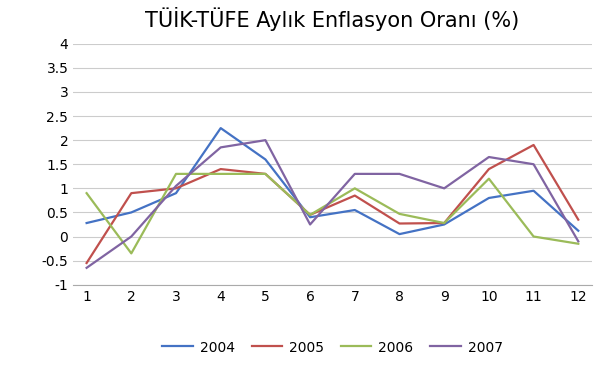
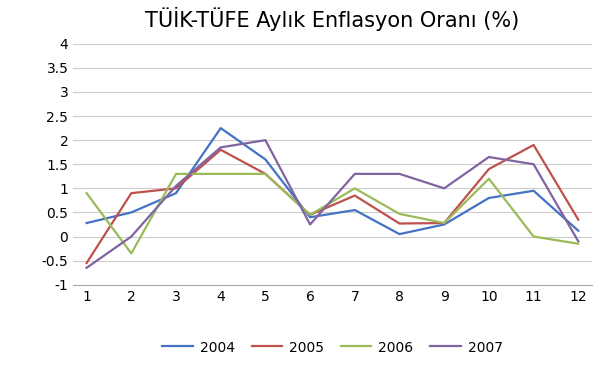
2005/4: 1.40 -> 1.80
